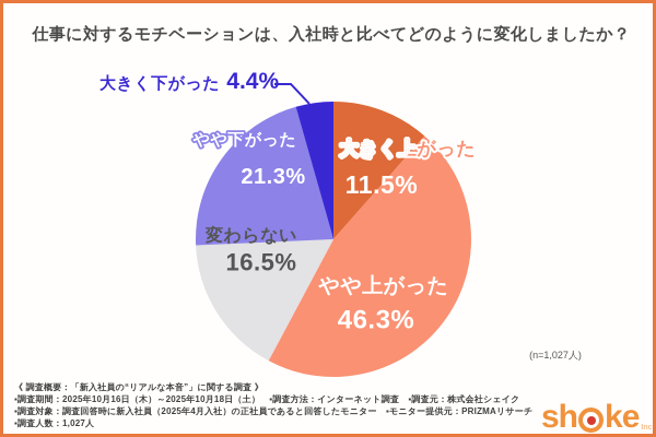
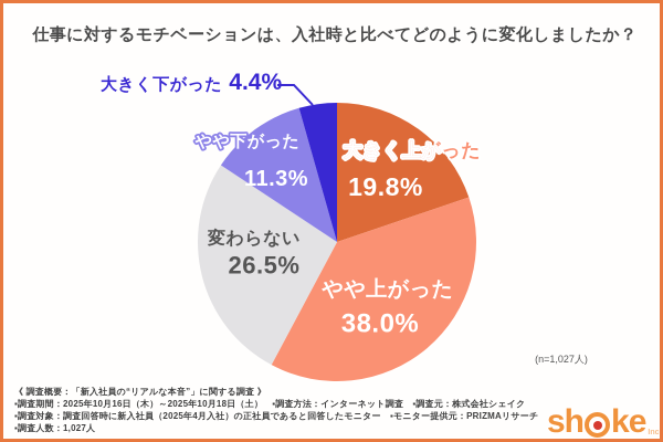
大きく上がった: 11.5% -> 19.8%
やや上がった: 46.3% -> 38.0%
変わらない: 16.5% -> 26.5%
やや下がった: 21.3% -> 11.3%
